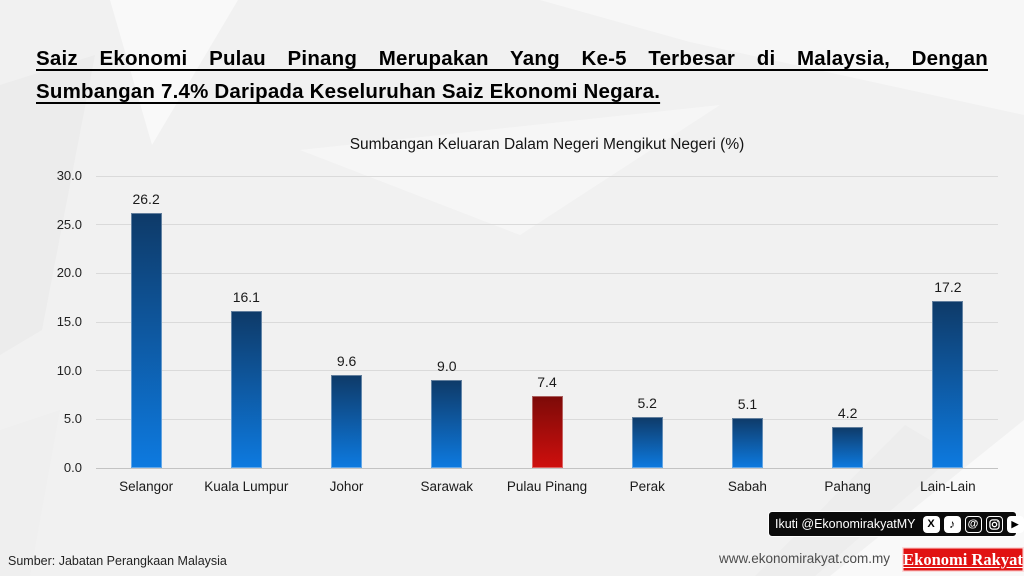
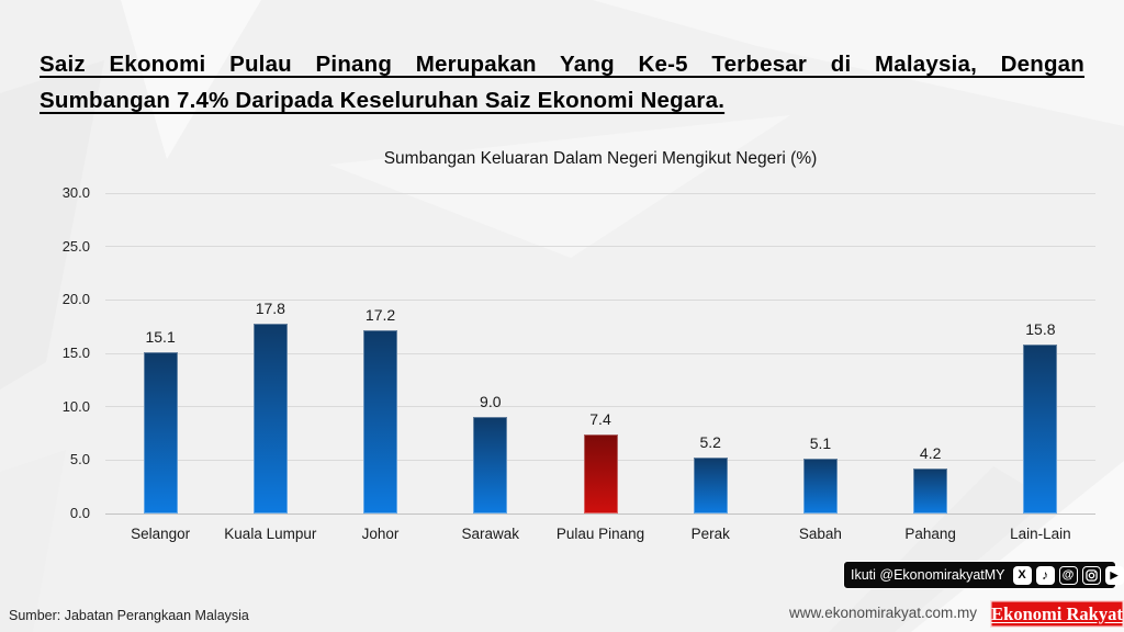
Selangor: 26.2 -> 15.1
Kuala Lumpur: 16.1 -> 17.8
Johor: 9.6 -> 17.2
Lain-Lain: 17.2 -> 15.8
